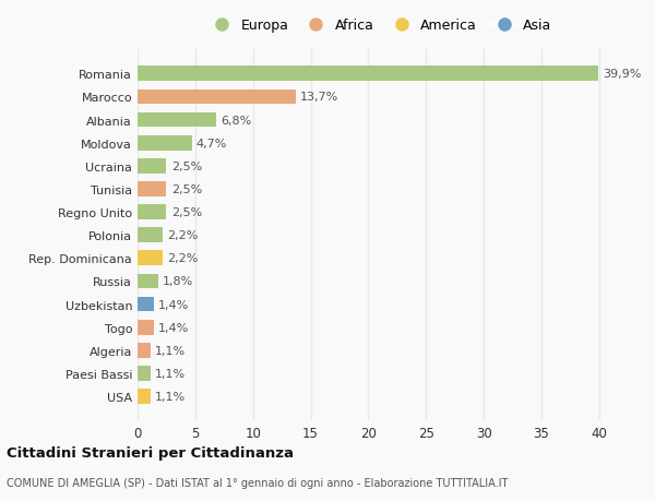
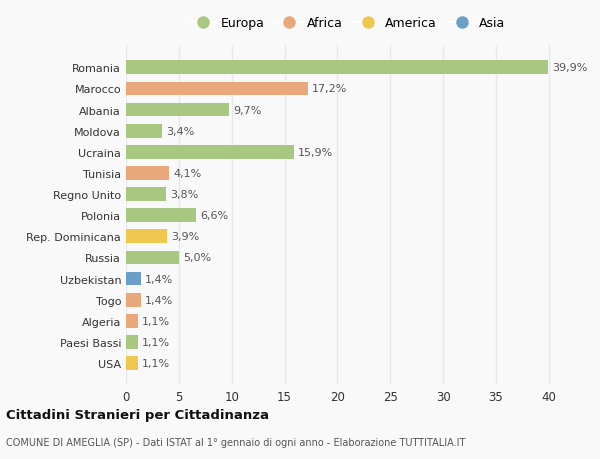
Marocco: 13,7% -> 17,2%
Albania: 6,8% -> 9,7%
Moldova: 4,7% -> 3,4%
Ucraina: 2,5% -> 15,9%
Tunisia: 2,5% -> 4,1%
Regno Unito: 2,5% -> 3,8%
Polonia: 2,2% -> 6,6%
Rep. Dominicana: 2,2% -> 3,9%
Russia: 1,8% -> 5,0%
